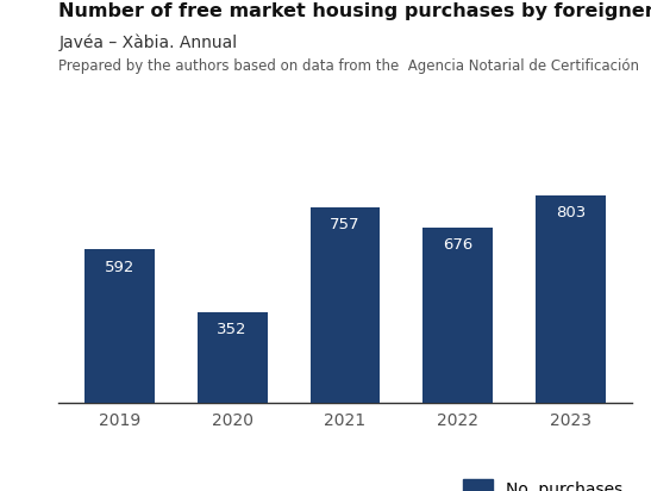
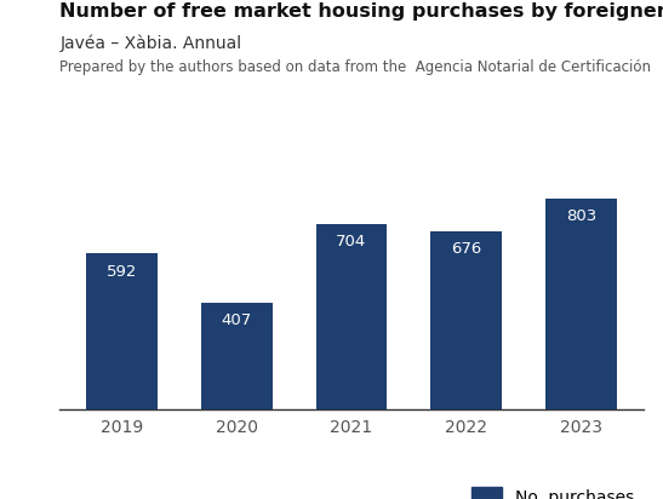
2020: 352 -> 407
2021: 757 -> 704
